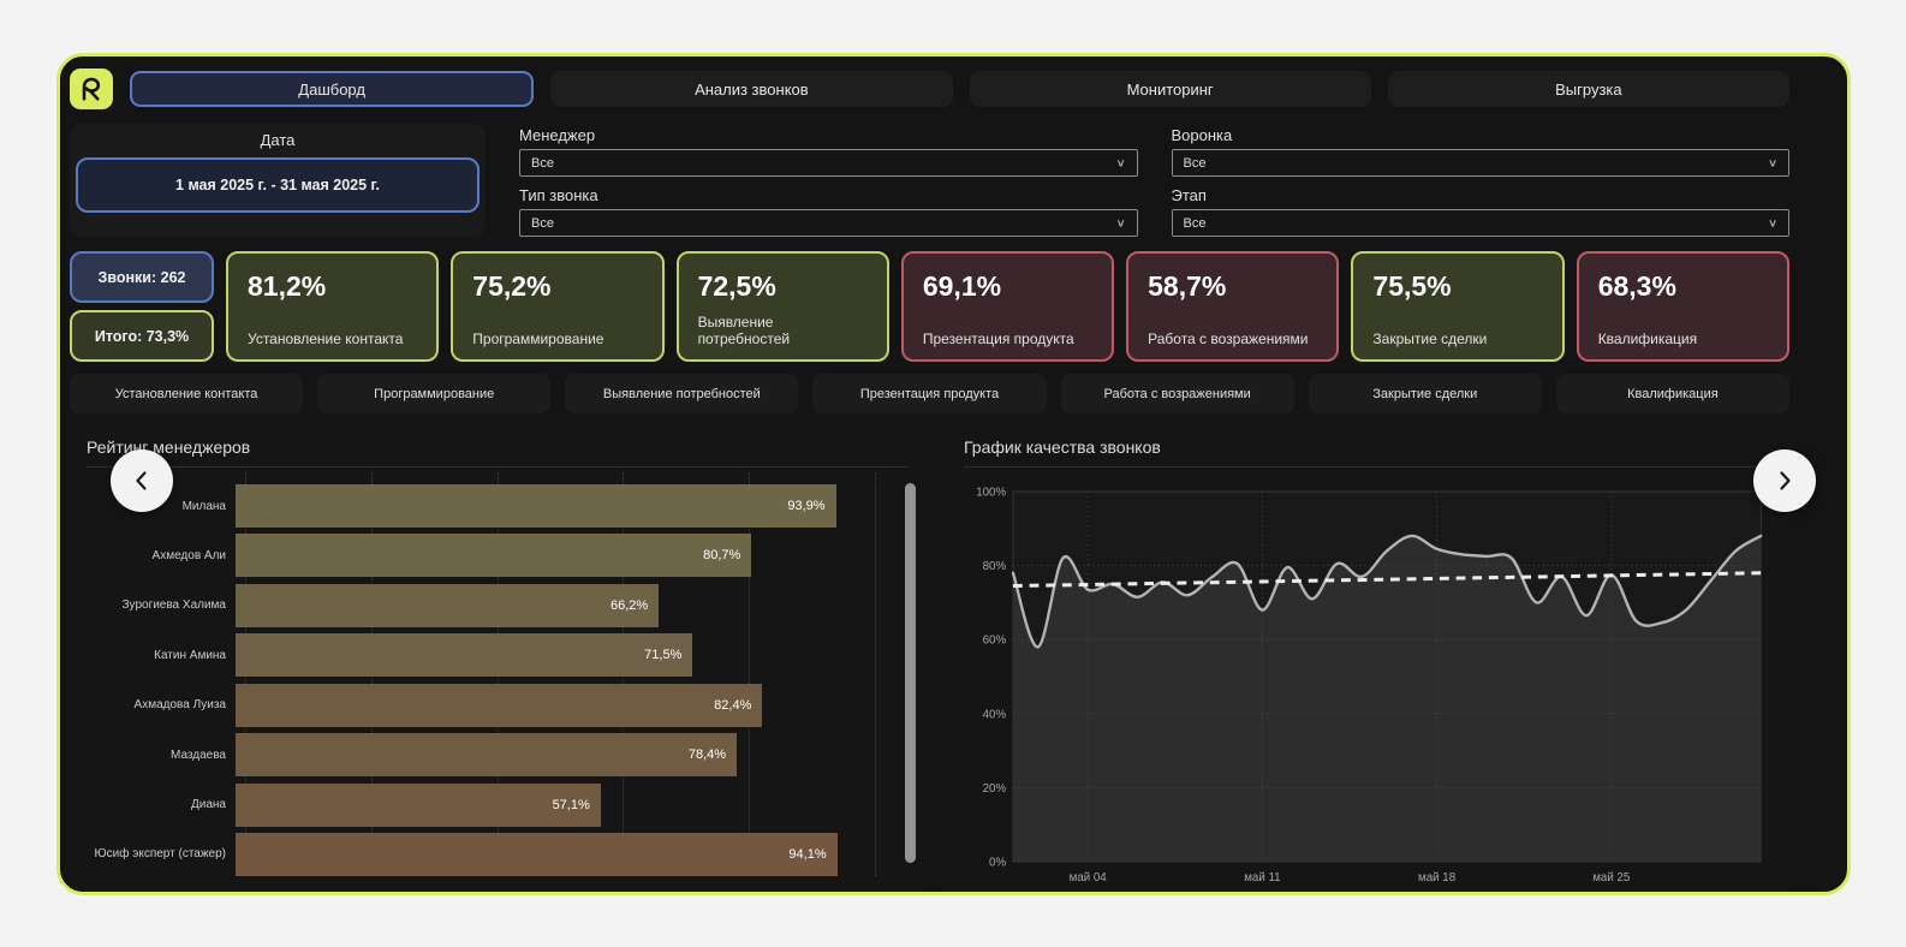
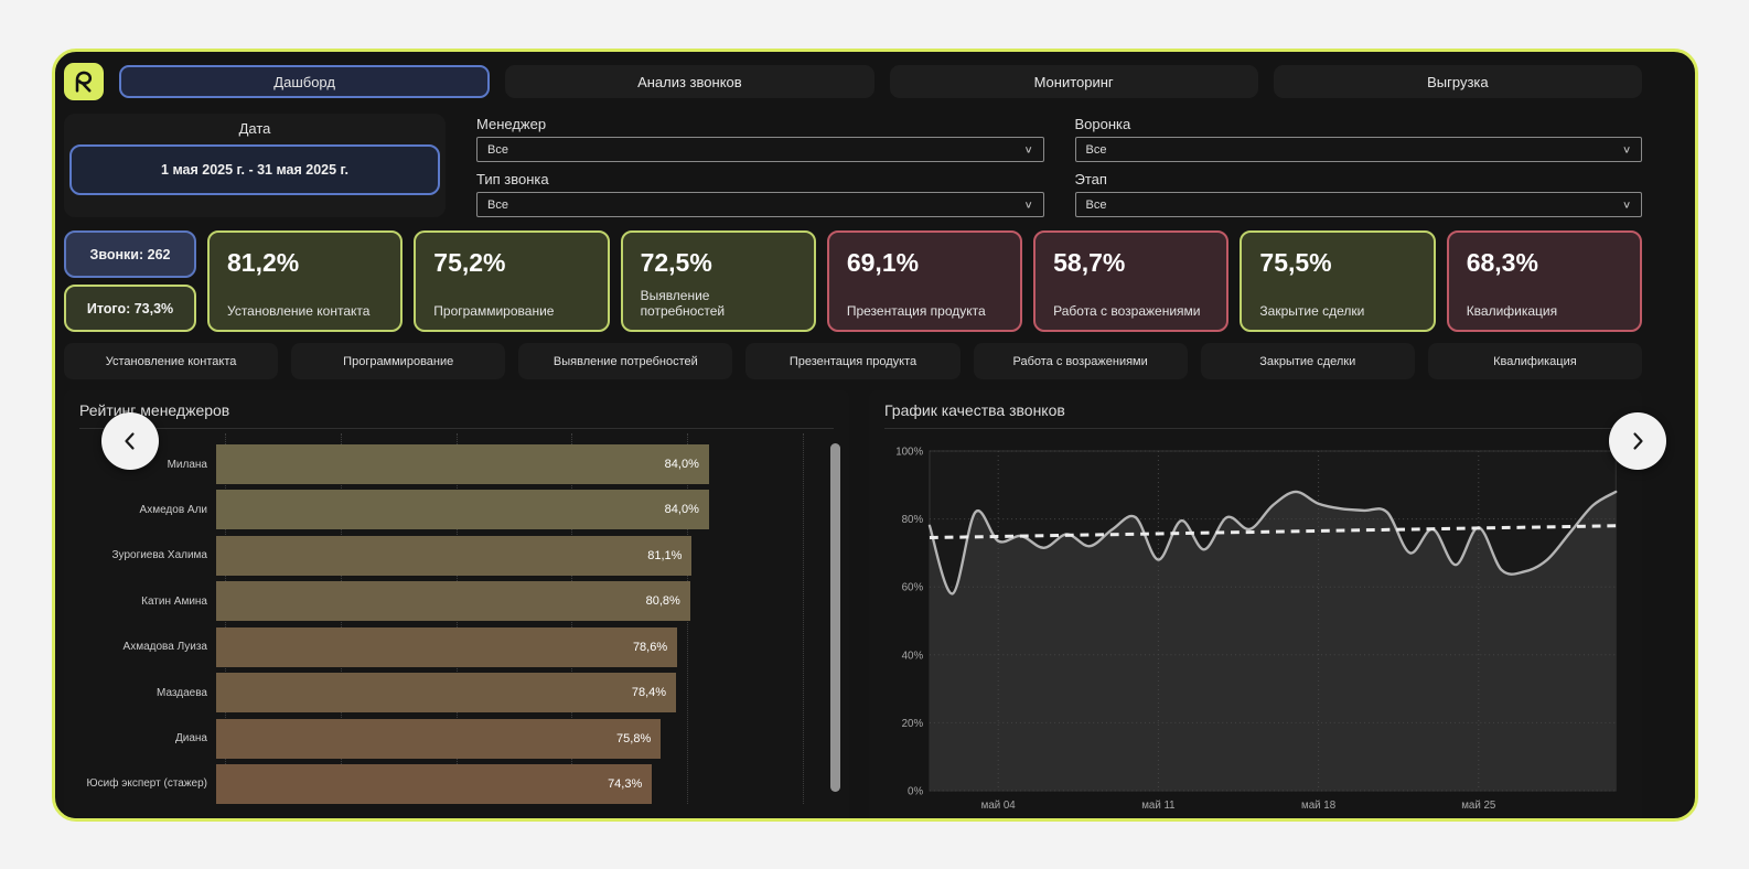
Рейтинг менеджеров/Милана: 93,9% -> 84,0%
Рейтинг менеджеров/Ахмедов Али: 80,7% -> 84,0%
Рейтинг менеджеров/Зурогиева Халима: 66,2% -> 81,1%
Рейтинг менеджеров/Катин Амина: 71,5% -> 80,8%
Рейтинг менеджеров/Ахмадова Луиза: 82,4% -> 78,6%
Рейтинг менеджеров/Диана: 57,1% -> 75,8%
Рейтинг менеджеров/Юсиф эксперт (стажер): 94,1% -> 74,3%
